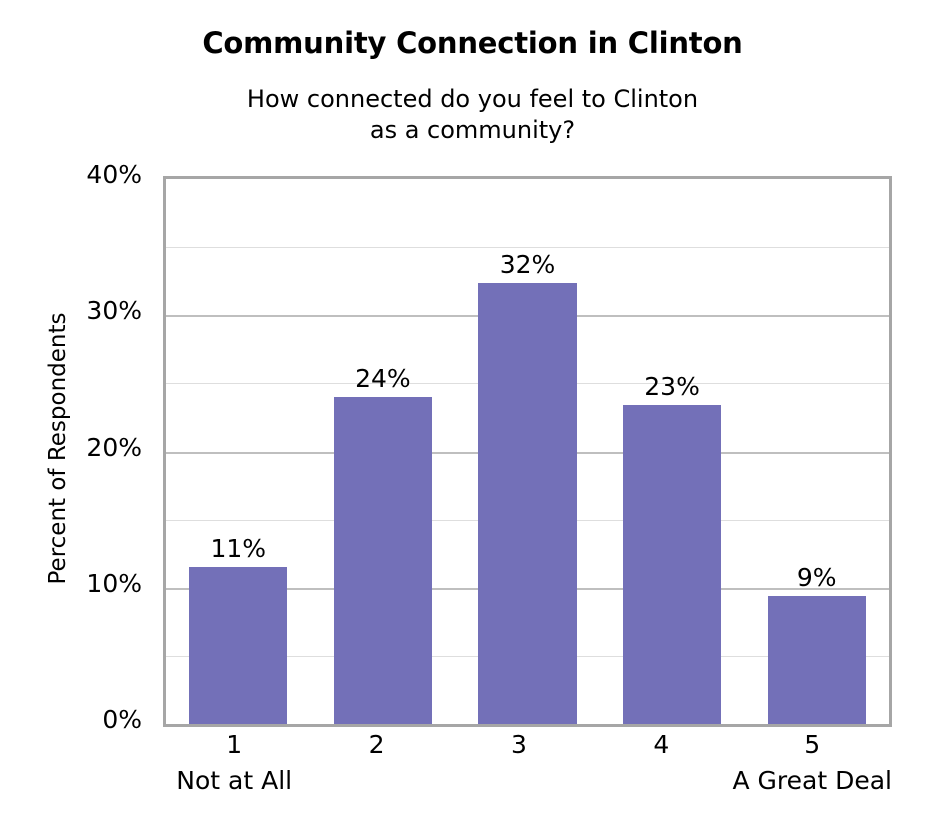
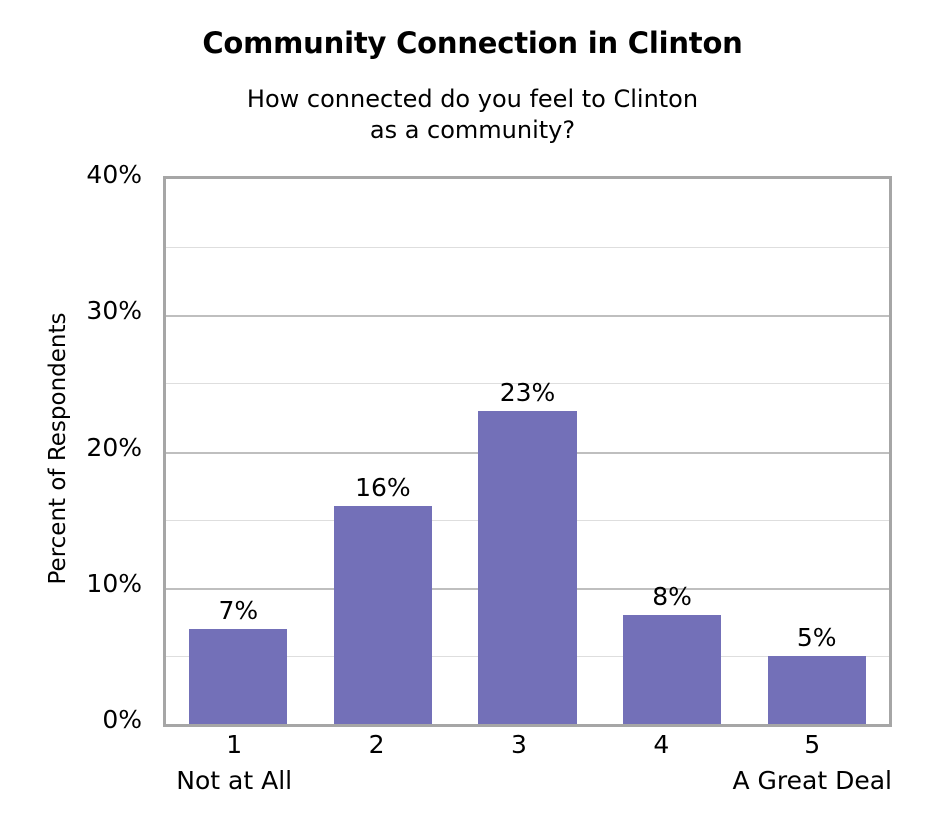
1: 11% -> 7%
2: 24% -> 16%
3: 32% -> 23%
4: 23% -> 8%
5: 9% -> 5%
